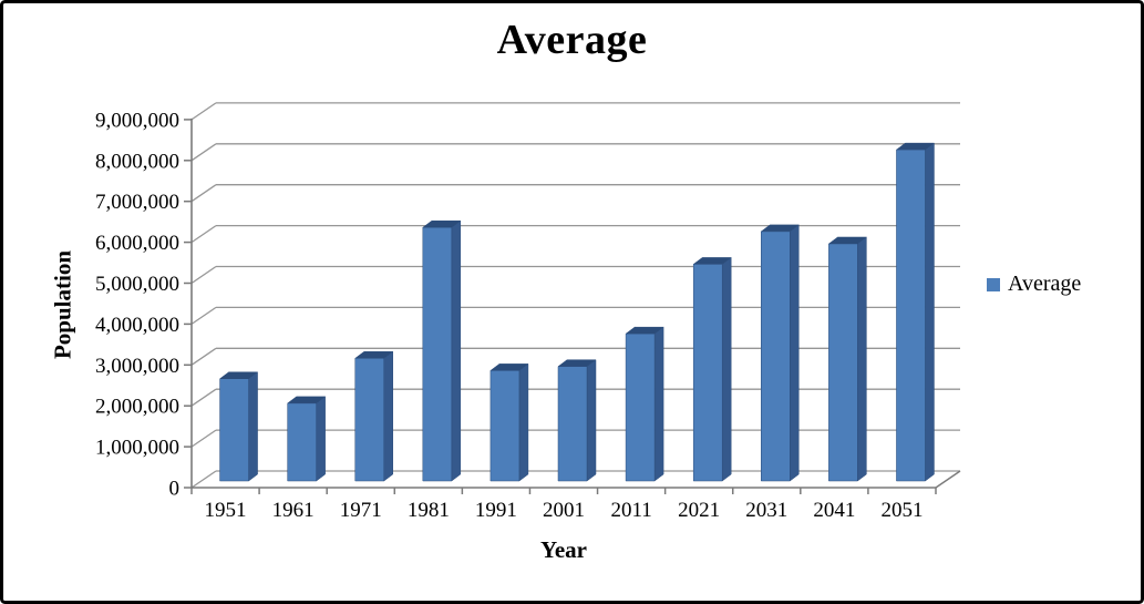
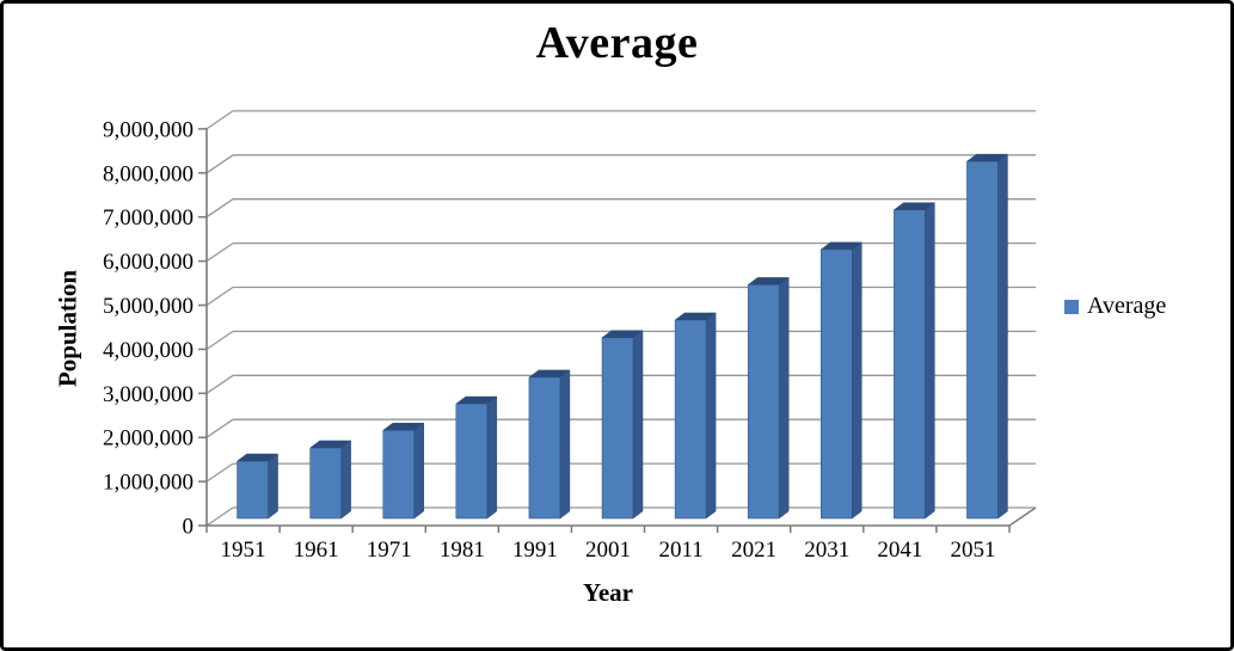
1951: 2500000 -> 1300000
1961: 1900000 -> 1600000
1971: 3000000 -> 2000000
1981: 6200000 -> 2600000
1991: 2700000 -> 3200000
2001: 2800000 -> 4100000
2011: 3600000 -> 4500000
2041: 5800000 -> 7000000
